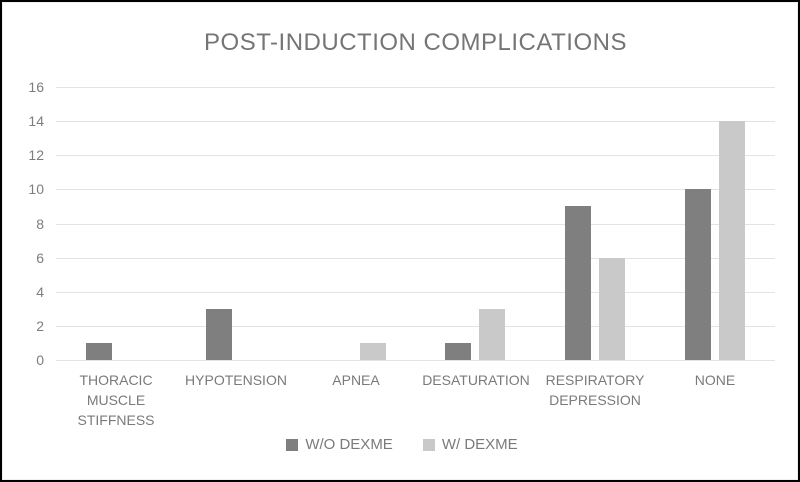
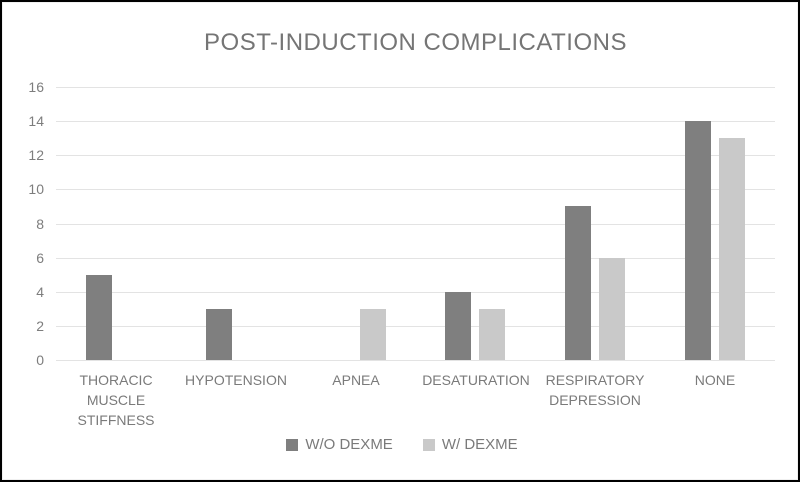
W/O DEXME/THORACIC MUSCLE STIFFNESS: 1 -> 5
W/ DEXME/APNEA: 1 -> 3
W/O DEXME/DESATURATION: 1 -> 4
W/O DEXME/NONE: 10 -> 14
W/ DEXME/NONE: 14 -> 13
